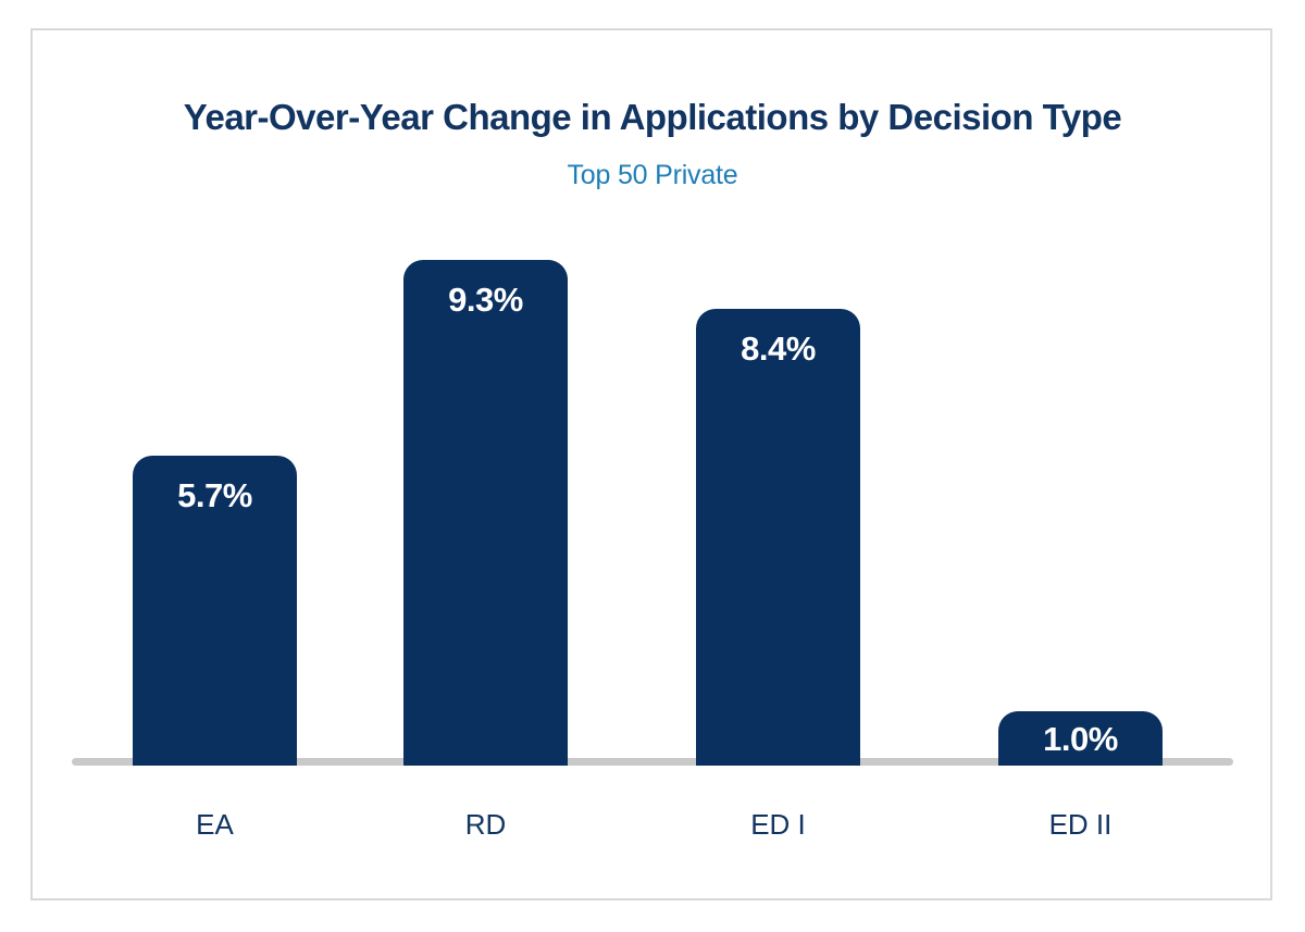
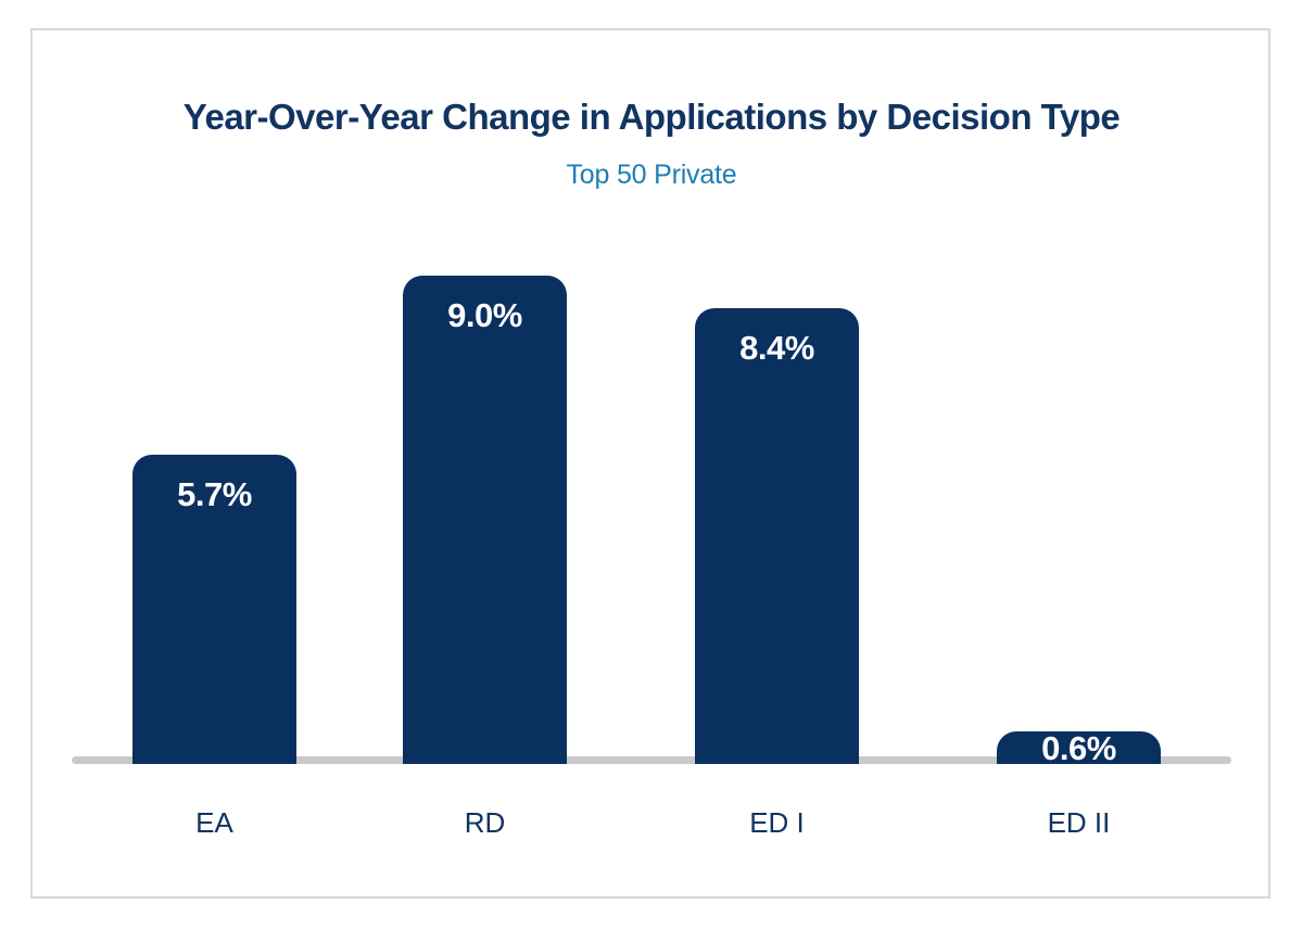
RD: 9.3% -> 9.0%
ED II: 1.0% -> 0.6%
